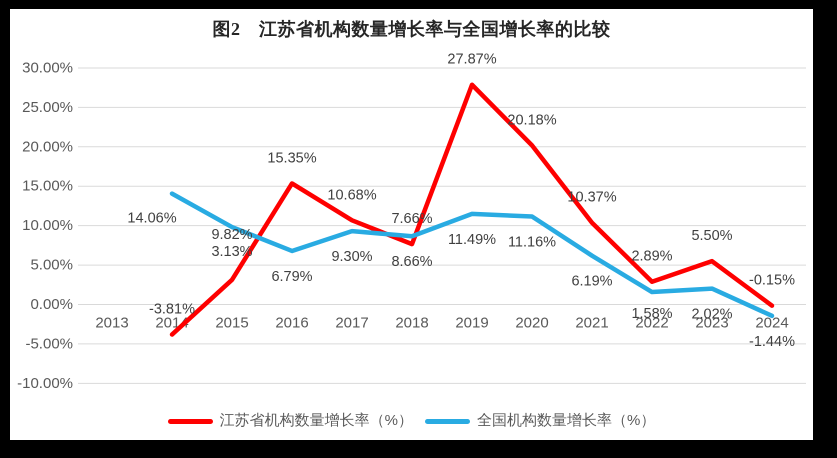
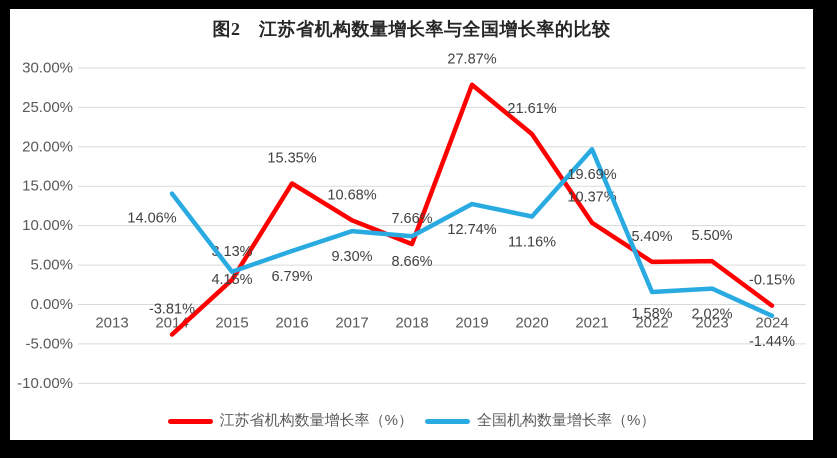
全国机构数量增长率（%）/2015: 9.82% -> 4.15%
全国机构数量增长率（%）/2019: 11.49% -> 12.74%
江苏省机构数量增长率（%）/2020: 20.18% -> 21.61%
全国机构数量增长率（%）/2021: 6.19% -> 19.69%
江苏省机构数量增长率（%）/2022: 2.89% -> 5.40%
